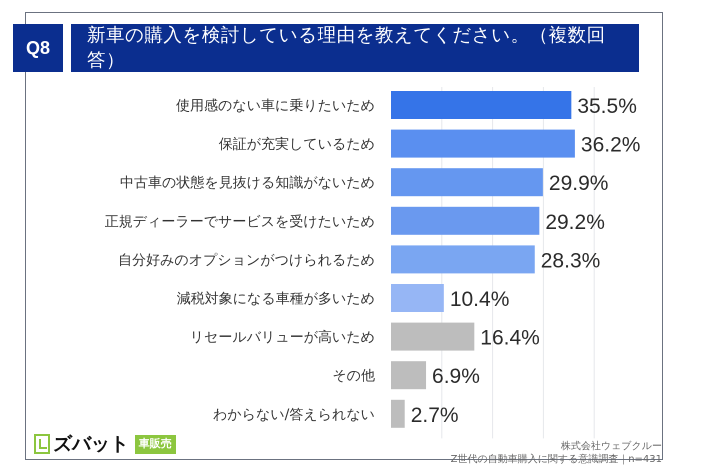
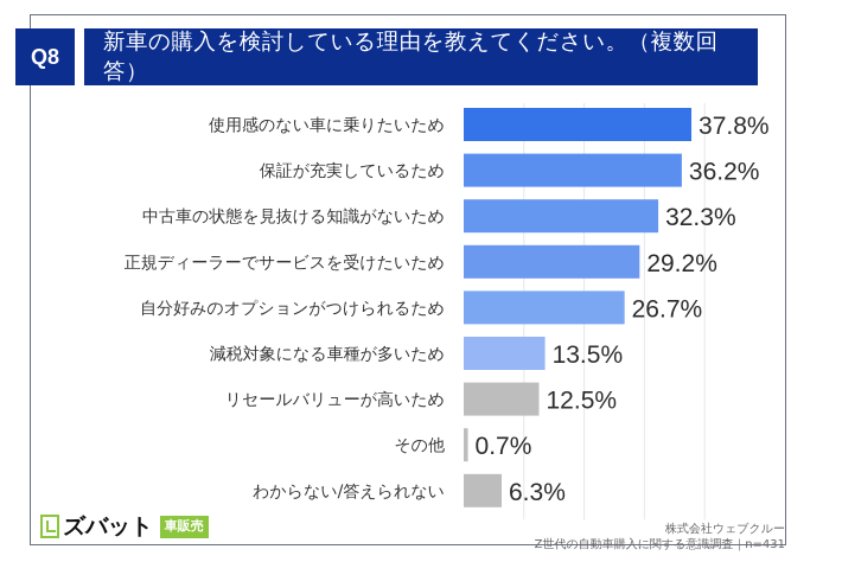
使用感のない車に乗りたいため: 35.5% -> 37.8%
中古車の状態を見抜ける知識がないため: 29.9% -> 32.3%
自分好みのオプションがつけられるため: 28.3% -> 26.7%
減税対象になる車種が多いため: 10.4% -> 13.5%
リセールバリューが高いため: 16.4% -> 12.5%
その他: 6.9% -> 0.7%
わからない/答えられない: 2.7% -> 6.3%
